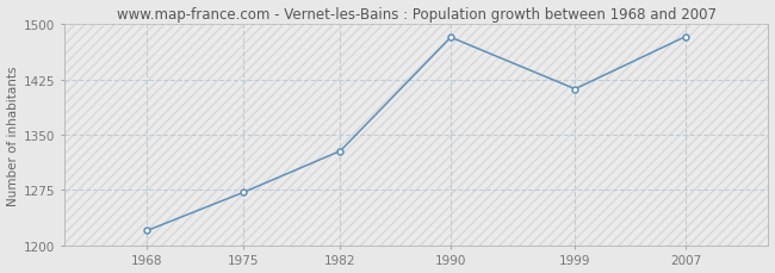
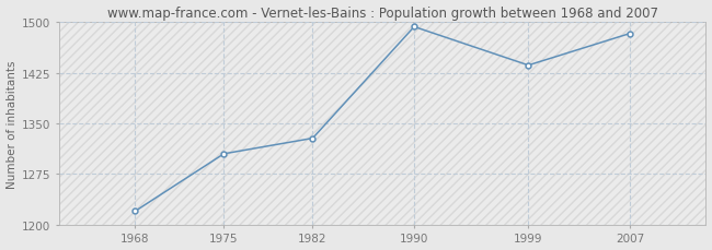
1975: 1272 -> 1305
1990: 1482 -> 1493
1999: 1412 -> 1436
